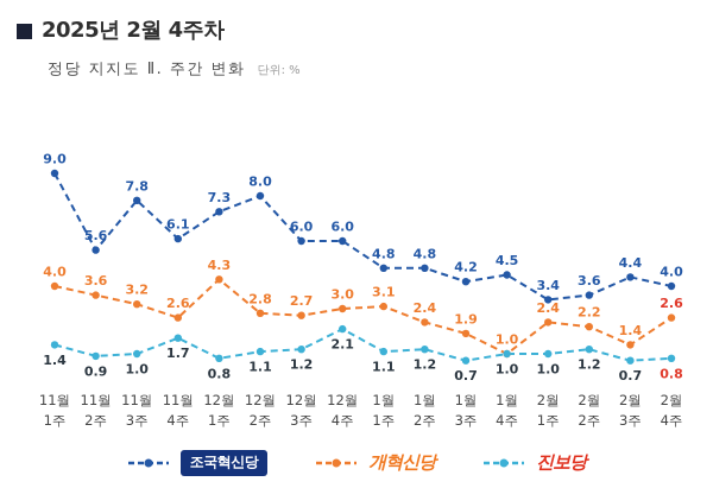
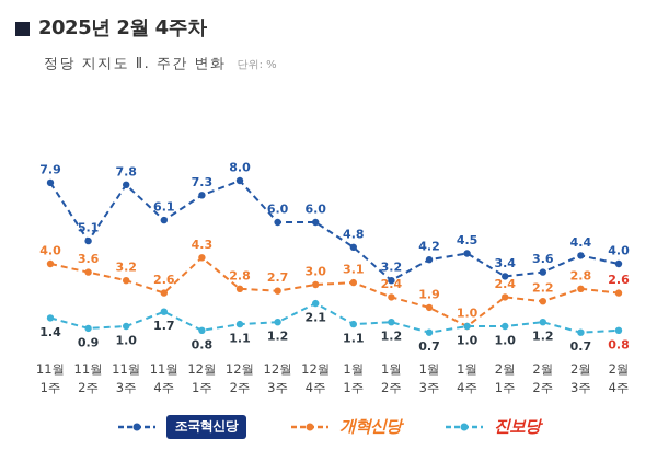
조국혁신당/11월 1주: 9.0 -> 7.9
조국혁신당/11월 2주: 5.6 -> 5.1
조국혁신당/1월 2주: 4.8 -> 3.2
개혁신당/2월 3주: 1.4 -> 2.8
